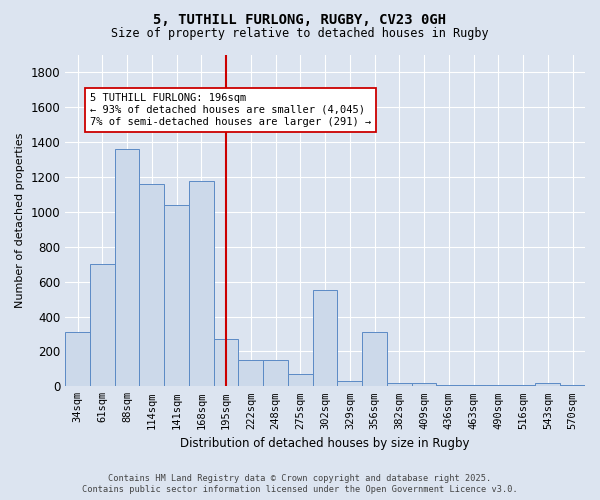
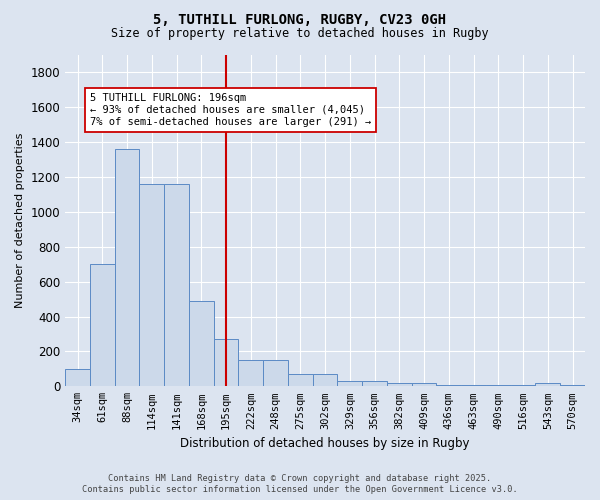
34sqm: 310 -> 100
141sqm: 1040 -> 1160
168sqm: 1180 -> 490
302sqm: 550 -> 70
356sqm: 310 -> 30
